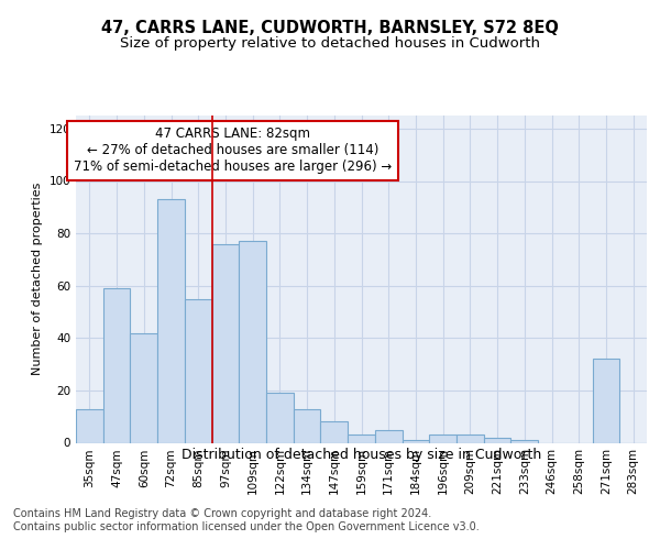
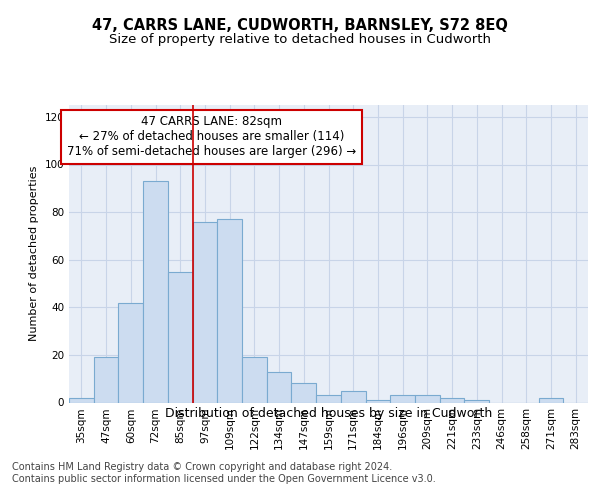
35sqm: 13 -> 2
47sqm: 59 -> 19
271sqm: 32 -> 2
